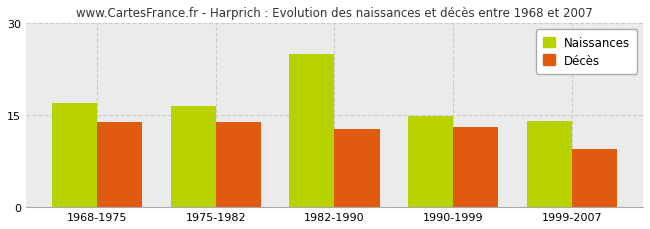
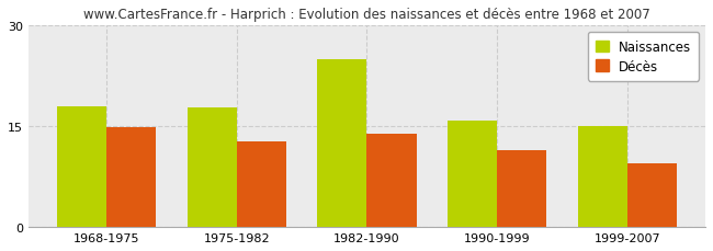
Naissances/1968-1975: 17.0 -> 18.0
Décès/1968-1975: 13.8 -> 14.8
Naissances/1975-1982: 16.5 -> 17.8
Décès/1975-1982: 13.8 -> 12.8
Décès/1982-1990: 12.7 -> 13.8
Naissances/1990-1999: 14.8 -> 15.8
Décès/1990-1999: 13.1 -> 11.4
Naissances/1999-2007: 14.0 -> 15.0
